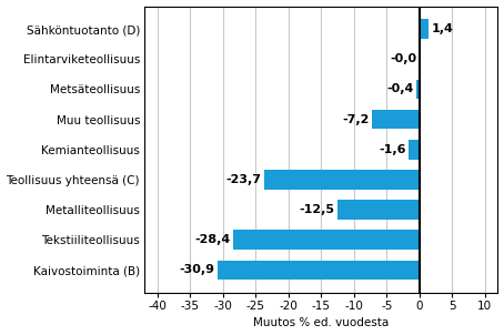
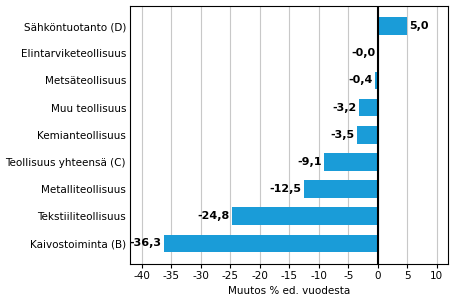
Sähköntuotanto (D): 1,4 -> 5,0
Muu teollisuus: -7,2 -> -3,2
Kemianteollisuus: -1,6 -> -3,5
Teollisuus yhteensä (C): -23,7 -> -9,1
Tekstiiliteollisuus: -28,4 -> -24,8
Kaivostoiminta (B): -30,9 -> -36,3
